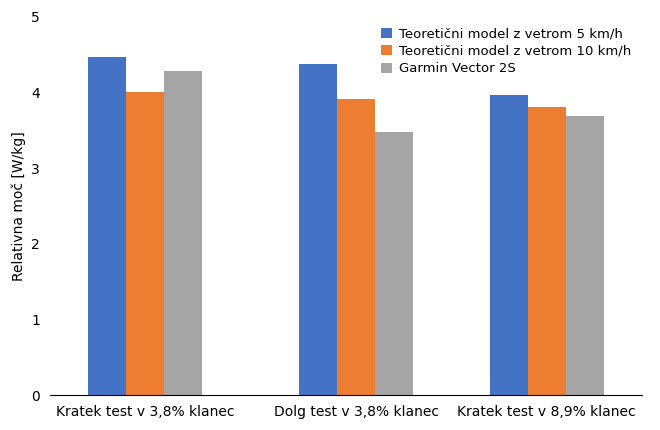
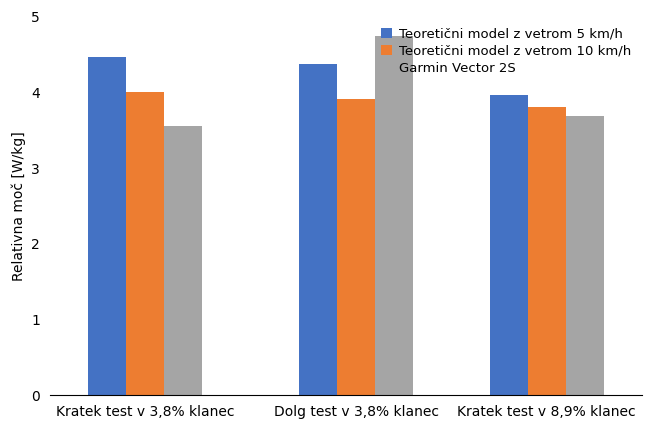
Garmin Vector 2S/Kratek test v 3,8% klanec: 4.28 -> 3.56
Garmin Vector 2S/Dolg test v 3,8% klanec: 3.47 -> 4.74
